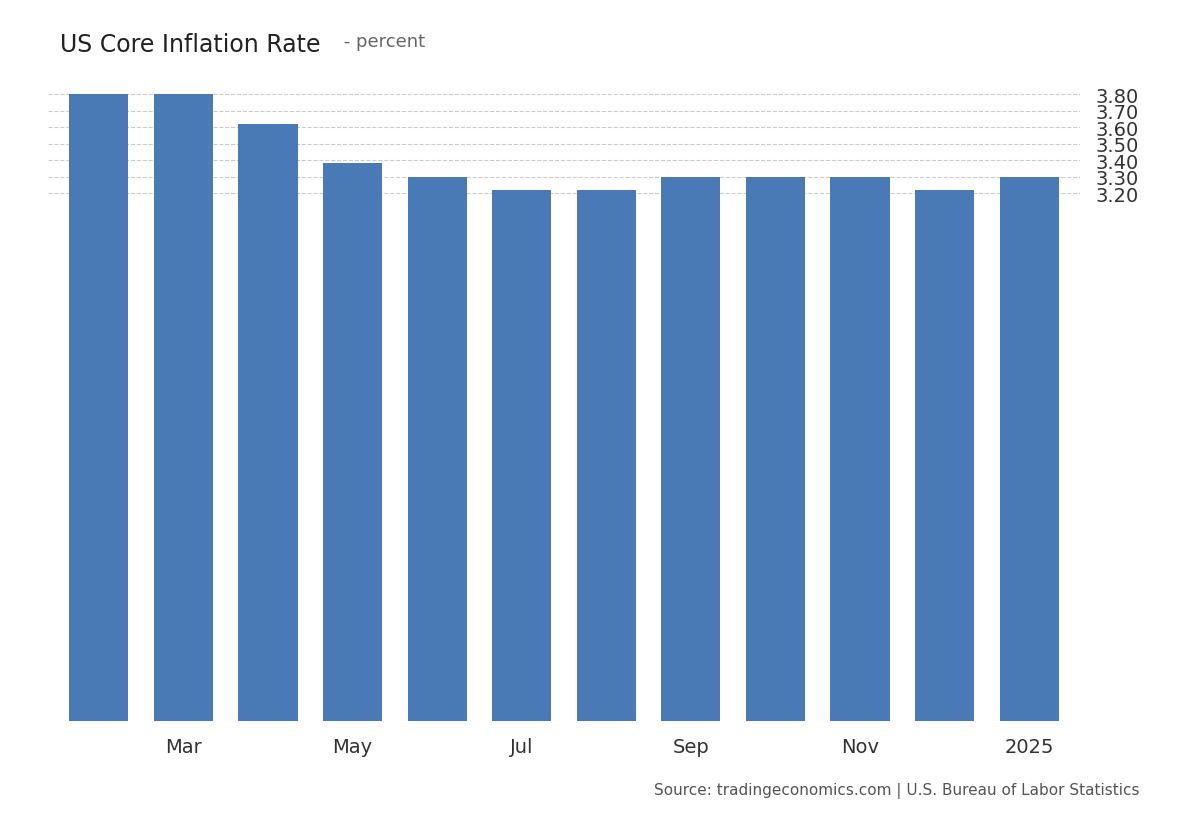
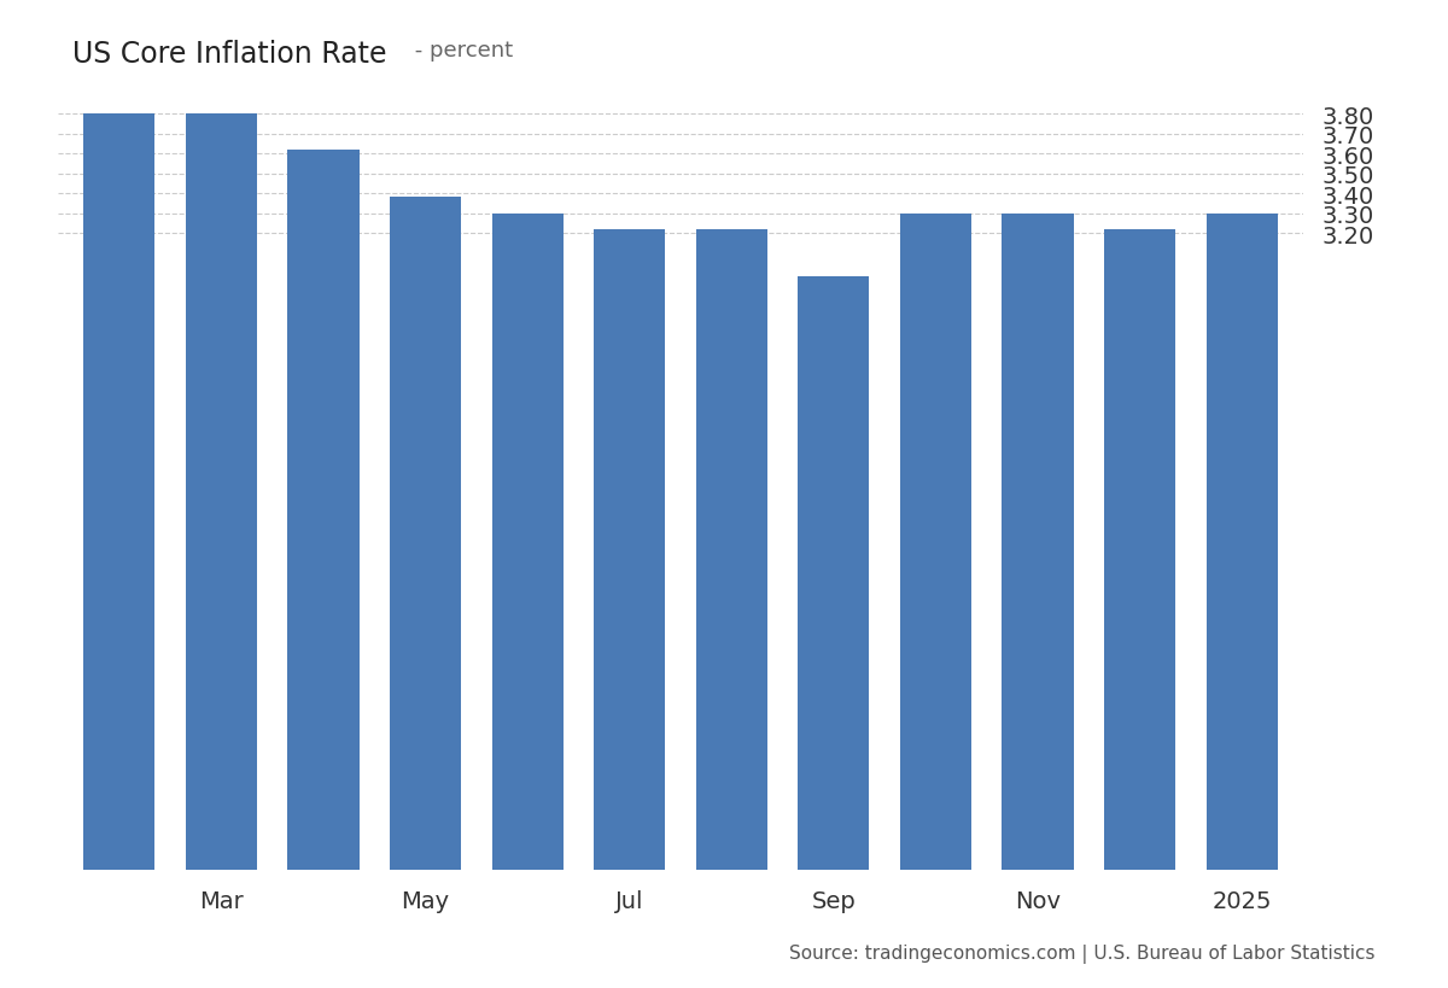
Sep: 3.30 -> 2.98
